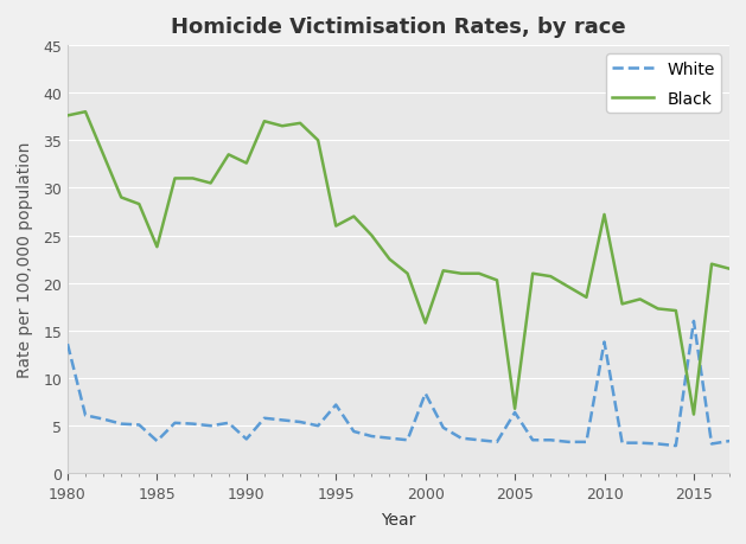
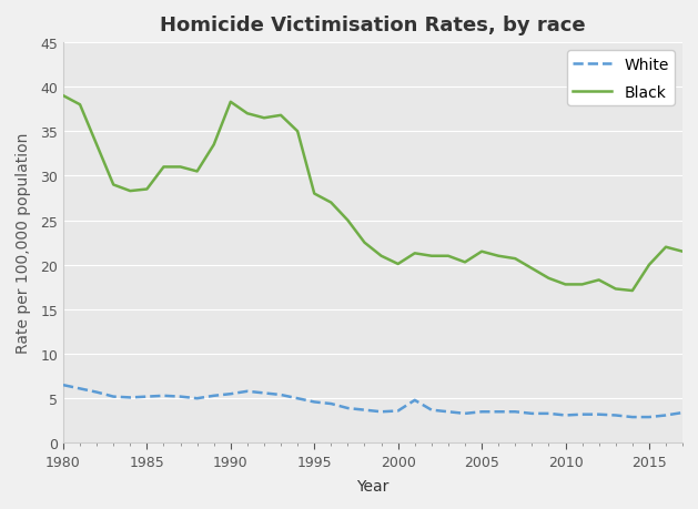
White/1980: 13.6 -> 6.5
Black/1980: 37.6 -> 39.0
White/1985: 3.4 -> 5.2
Black/1985: 23.8 -> 28.5
White/1990: 3.6 -> 5.5
Black/1990: 32.6 -> 38.3
White/1995: 7.2 -> 4.6
Black/1995: 26.0 -> 28.0
White/2000: 8.4 -> 3.6
Black/2000: 15.8 -> 20.1
White/2005: 6.4 -> 3.5
Black/2005: 6.8 -> 21.5
White/2010: 13.8 -> 3.1
Black/2010: 27.2 -> 17.8
White/2015: 16.0 -> 2.9
Black/2015: 6.2 -> 20.0
